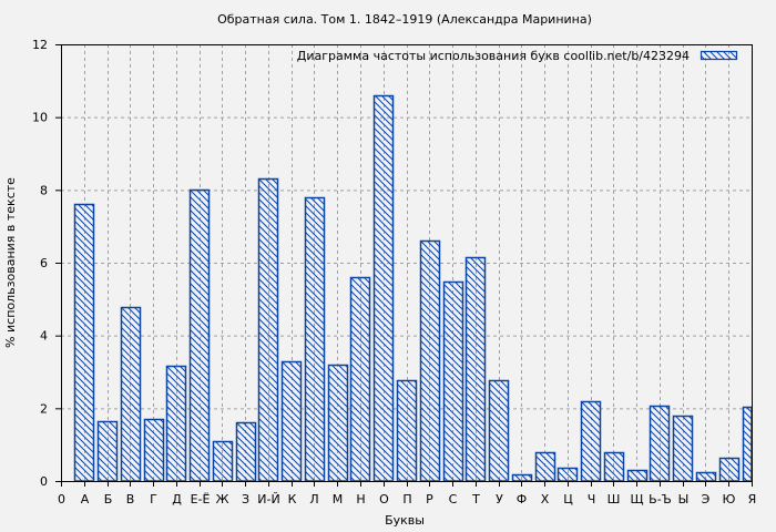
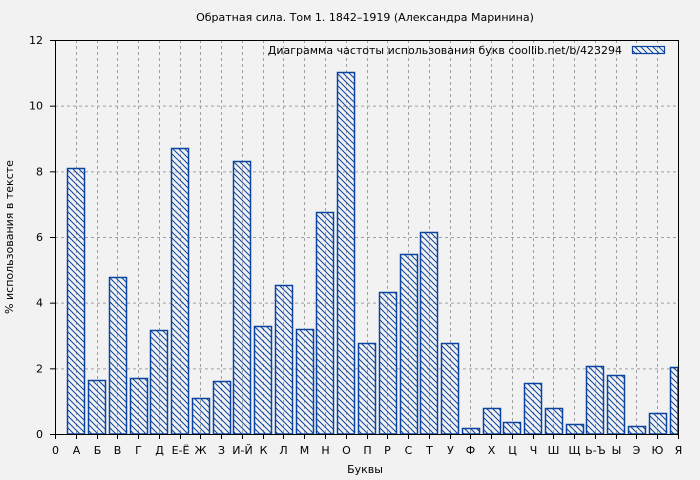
А: 7.6 -> 8.1
Е-Ё: 8.0 -> 8.7
Л: 7.8 -> 4.5
Н: 5.6 -> 6.8
О: 10.6 -> 11.0
Р: 6.6 -> 4.3
Ч: 2.2 -> 1.6
